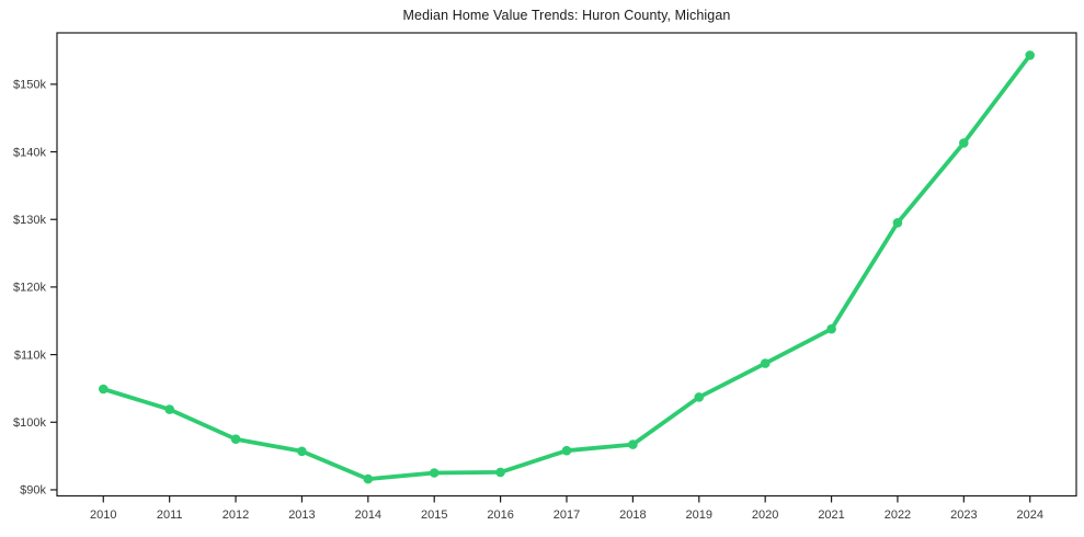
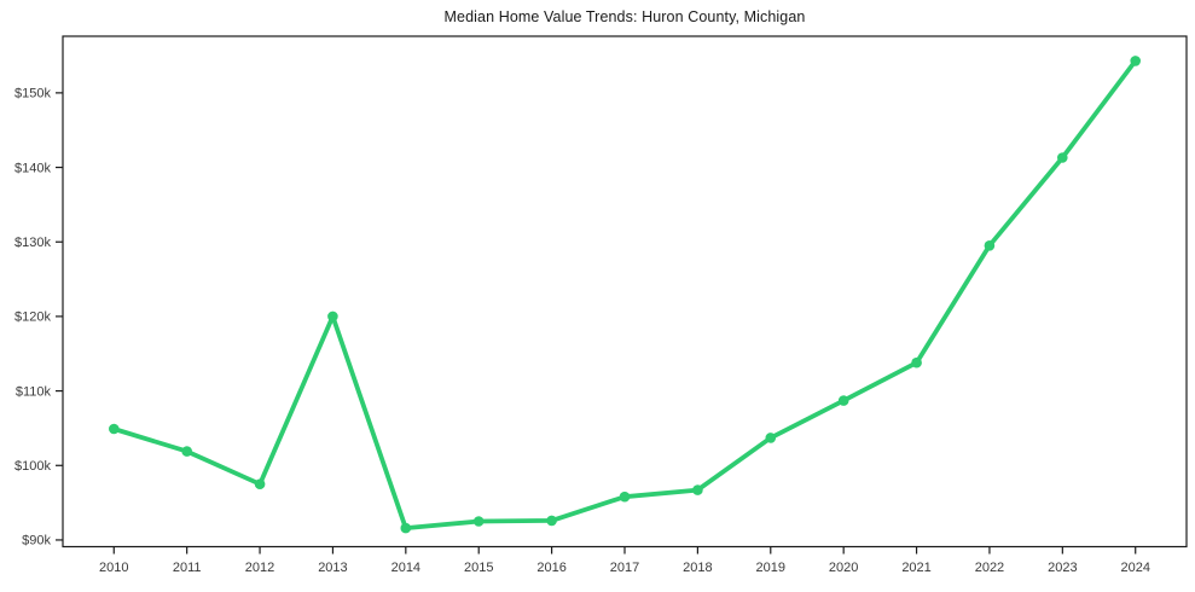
2013: $96k -> $120k
